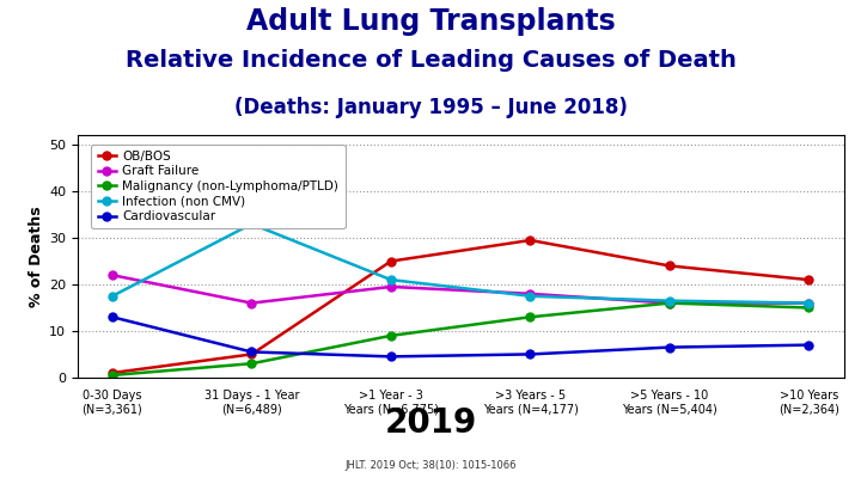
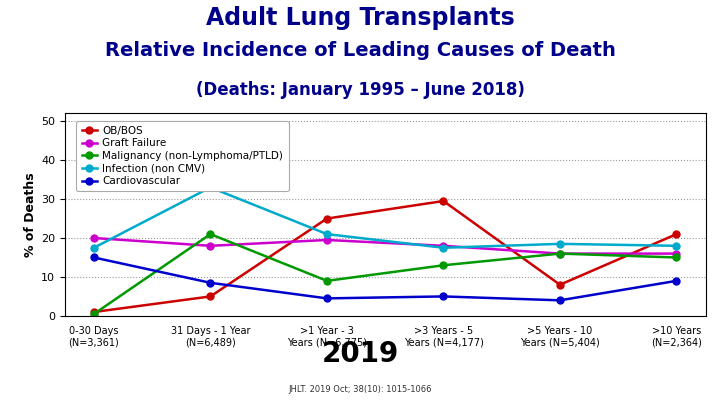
Graft Failure/0-30 Days (N=3,361): 22.0 -> 20.0
Cardiovascular/0-30 Days (N=3,361): 13.0 -> 15.0
Graft Failure/31 Days - 1 Year (N=6,489): 16.0 -> 18.0
Malignancy (non-Lymphoma/PTLD)/31 Days - 1 Year (N=6,489): 3.0 -> 21.0
Cardiovascular/31 Days - 1 Year (N=6,489): 5.5 -> 8.5
OB/BOS/>5 Years - 10 Years (N=5,404): 24.0 -> 8.0
Infection (non CMV)/>5 Years - 10 Years (N=5,404): 16.5 -> 18.5
Cardiovascular/>5 Years - 10 Years (N=5,404): 6.5 -> 4.0
Infection (non CMV)/>10 Years (N=2,364): 16.0 -> 18.0
Cardiovascular/>10 Years (N=2,364): 7.0 -> 9.0
